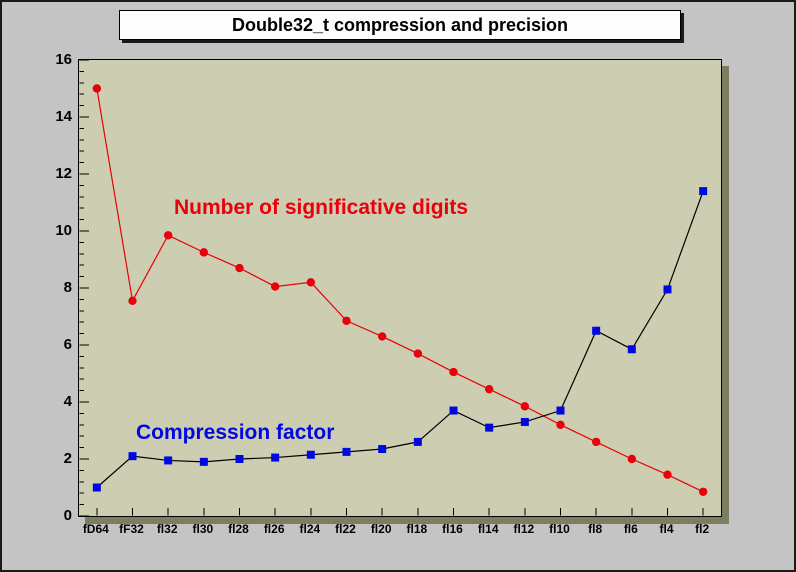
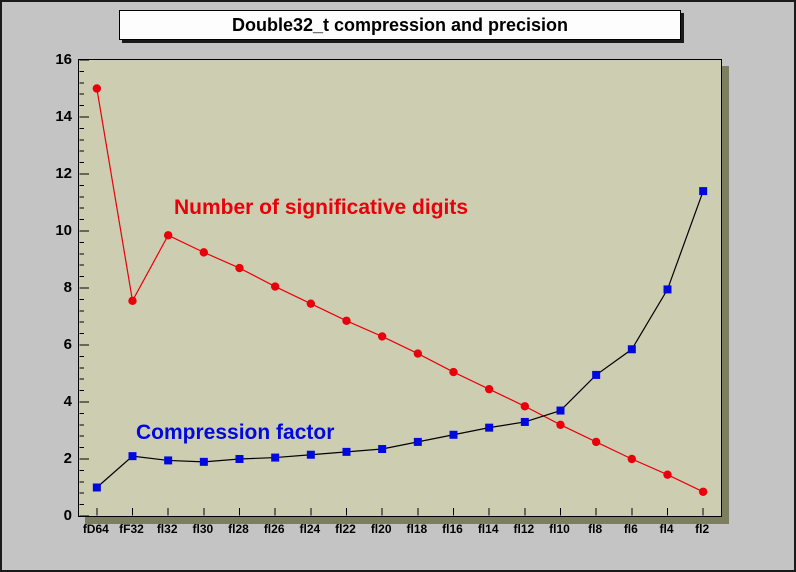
Number of significative digits/fl24: 8.2 -> 7.5
Compression factor/fl16: 3.7 -> 2.9
Compression factor/fl8: 6.5 -> 5.0
